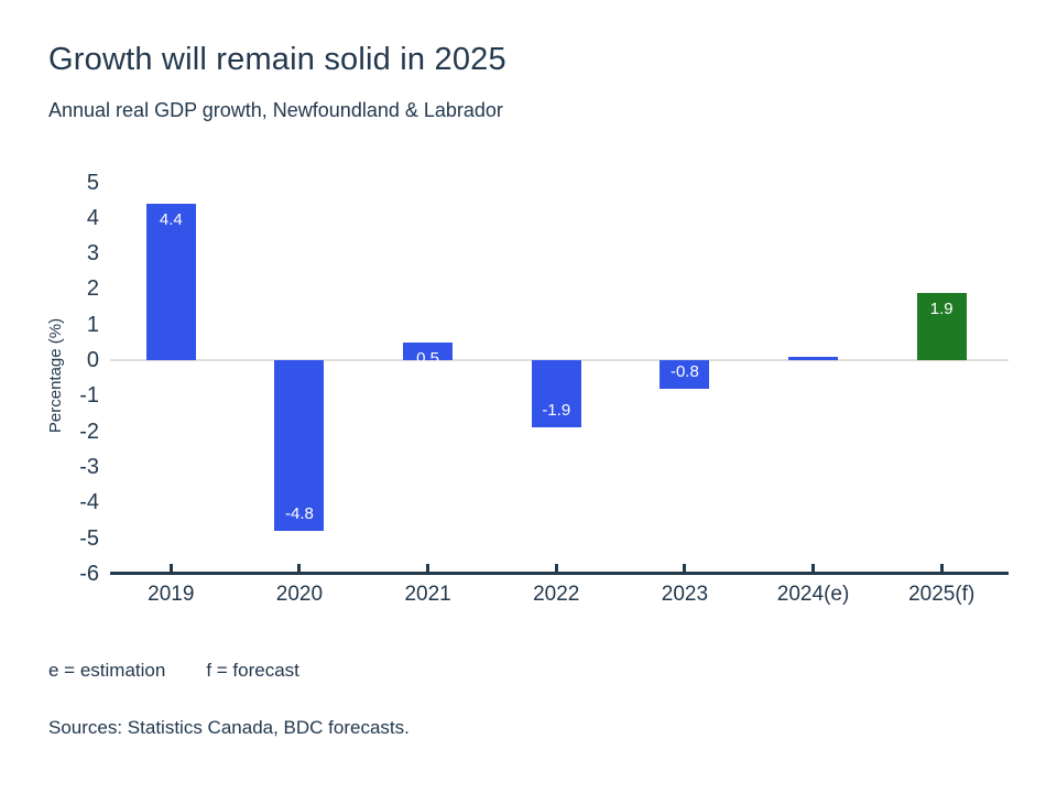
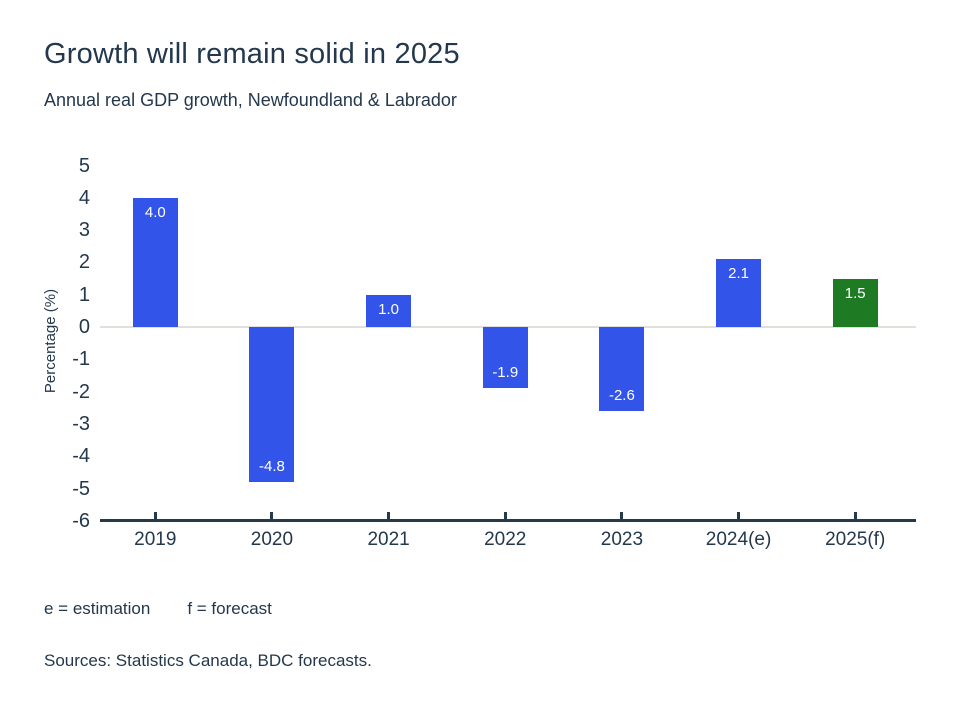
2019: 4.4 -> 4.0
2021: 0.5 -> 1.0
2023: -0.8 -> -2.6
2024(e): 0.1 -> 2.1
2025(f): 1.9 -> 1.5
